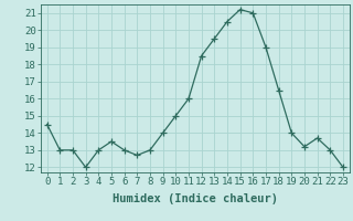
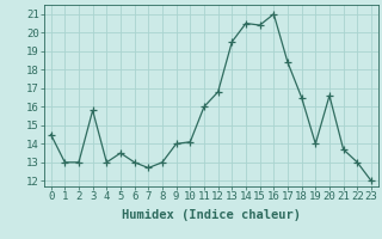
3: 12.0 -> 15.8
10: 15.0 -> 14.1
12: 18.5 -> 16.8
15: 21.2 -> 20.4
17: 19.0 -> 18.4
20: 13.2 -> 16.6
